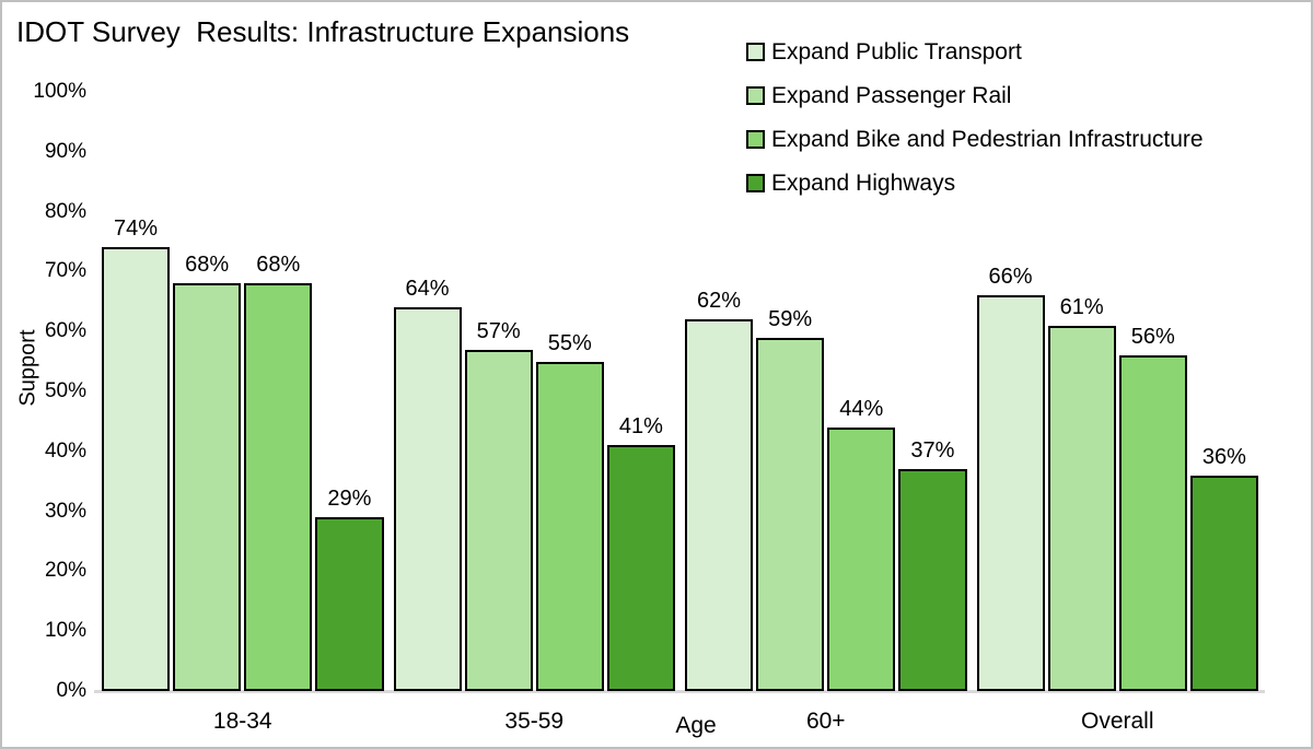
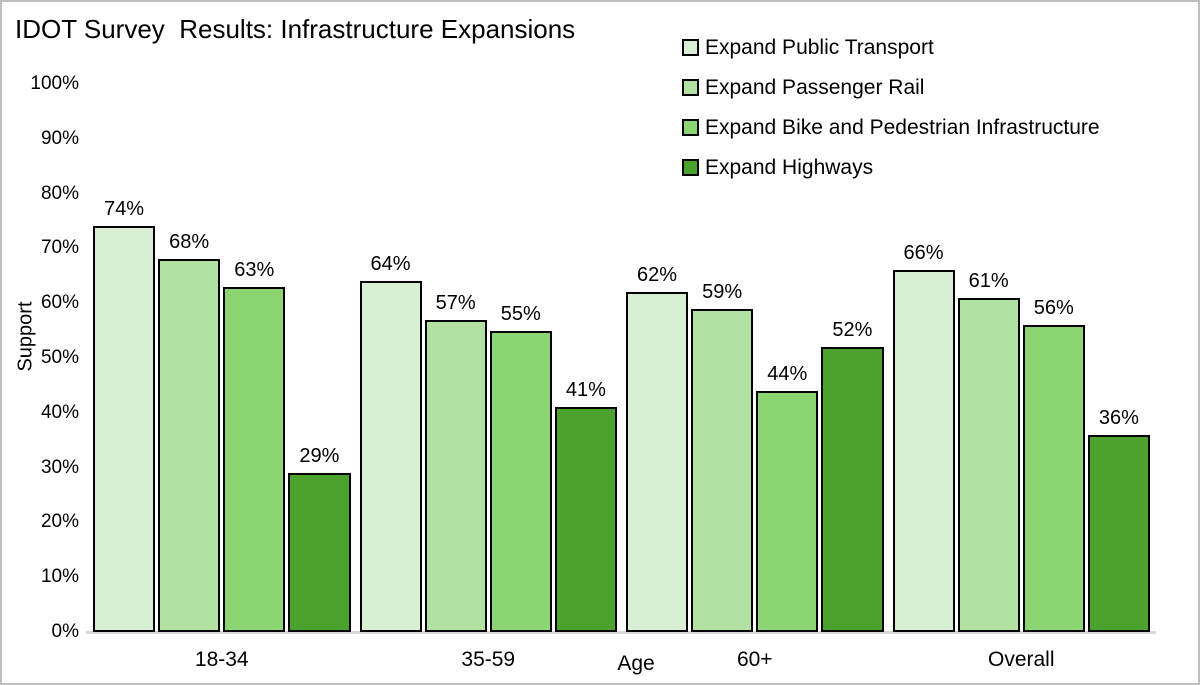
Expand Bike and Pedestrian Infrastructure/18-34: 68% -> 63%
Expand Highways/60+: 37% -> 52%
